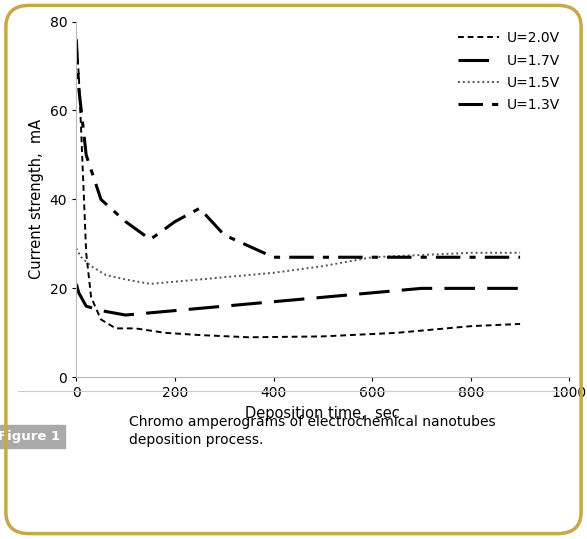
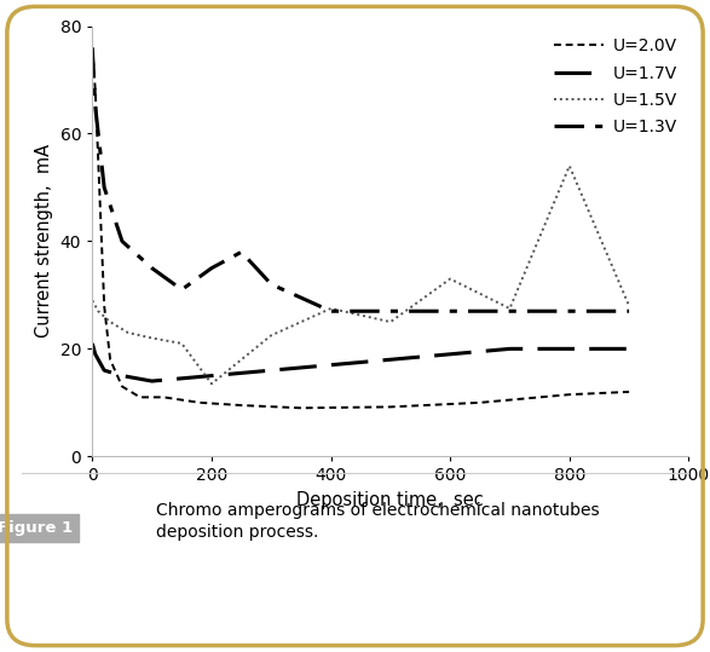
U=1.5V/200: 21.5 -> 13.5
U=1.5V/400: 23.5 -> 27.5
U=1.5V/600: 27.0 -> 33.0
U=1.5V/800: 28.0 -> 54.0
